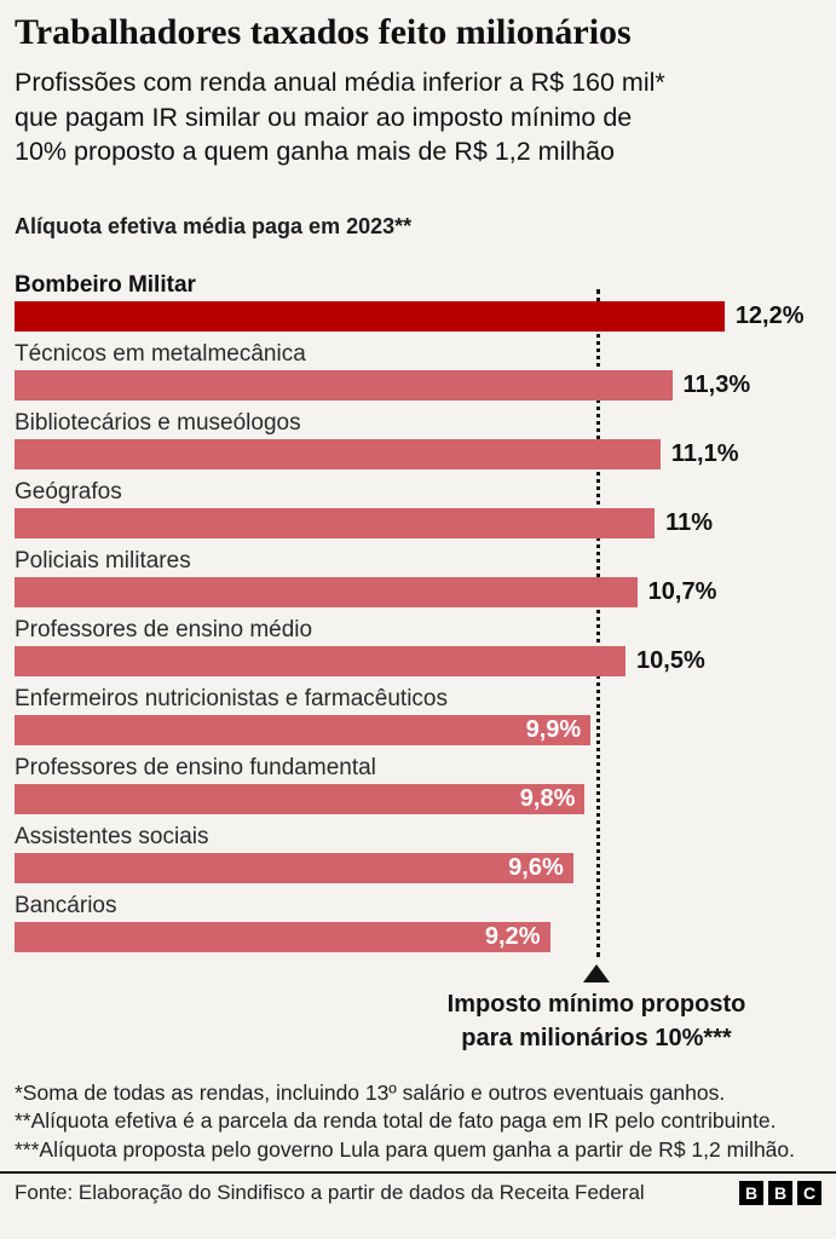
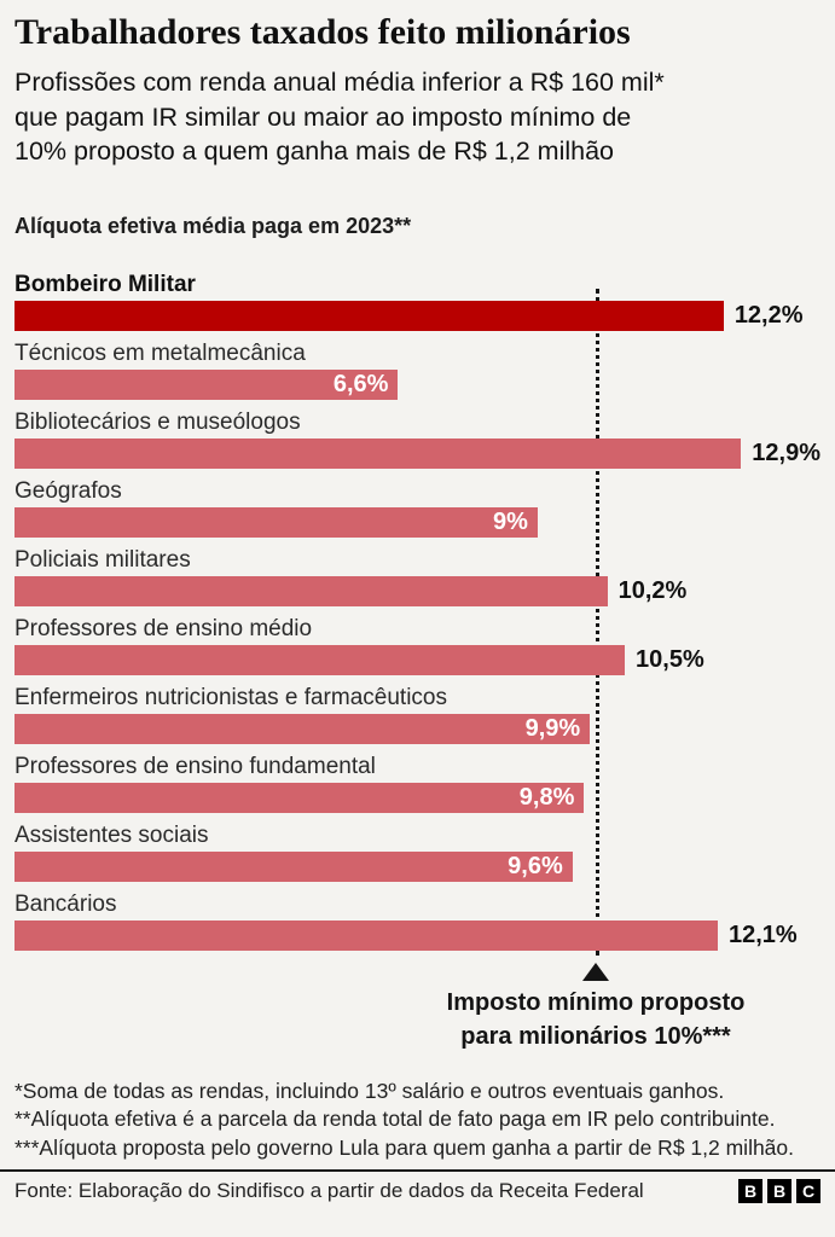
Técnicos em metalmecânica: 11,3% -> 6,6%
Bibliotecários e museólogos: 11,1% -> 12,9%
Geógrafos: 11% -> 9%
Policiais militares: 10,7% -> 10,2%
Bancários: 9,2% -> 12,1%
